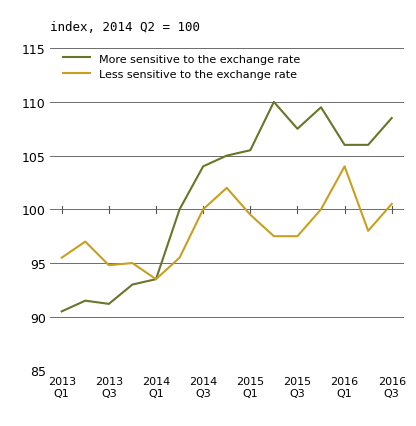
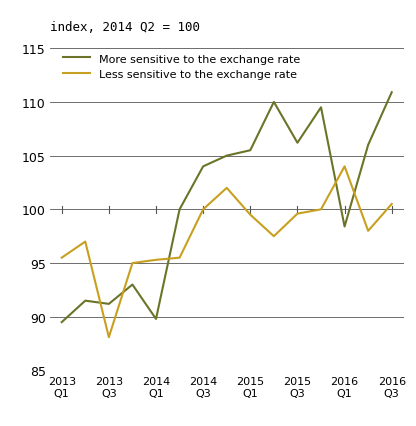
More sensitive to the exchange rate/2013 Q1: 90.5 -> 89.5
Less sensitive to the exchange rate/2013 Q3: 94.8 -> 88.1
More sensitive to the exchange rate/2014 Q1: 93.5 -> 89.8
Less sensitive to the exchange rate/2014 Q1: 93.5 -> 95.3
More sensitive to the exchange rate/2015 Q3: 107.5 -> 106.2
Less sensitive to the exchange rate/2015 Q3: 97.5 -> 99.6
More sensitive to the exchange rate/2016 Q1: 106.0 -> 98.4
More sensitive to the exchange rate/2016 Q3: 108.5 -> 110.9
